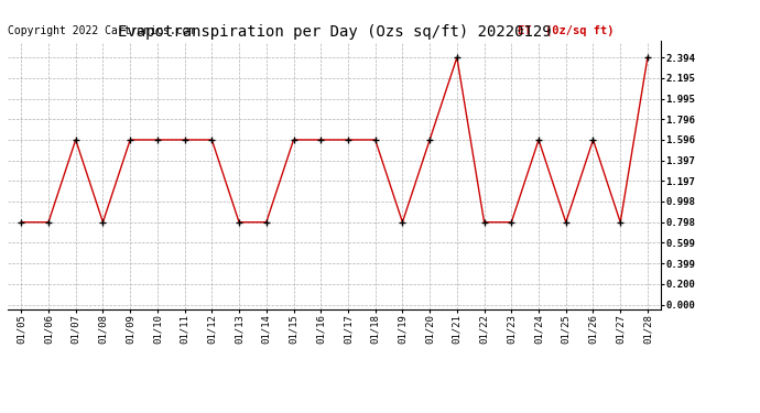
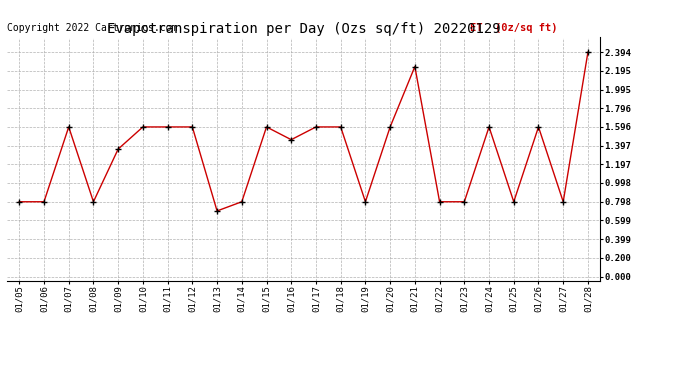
01/09: 1.60 -> 1.36
01/13: 0.80 -> 0.70
01/16: 1.60 -> 1.46
01/21: 2.39 -> 2.24
